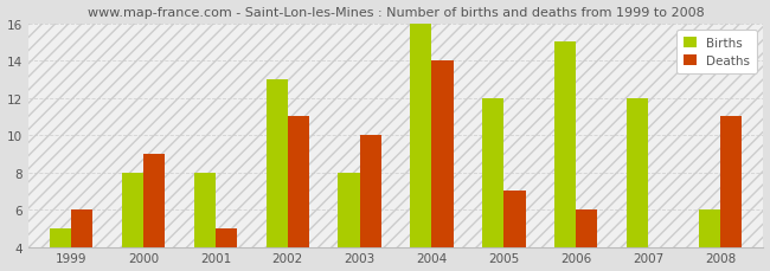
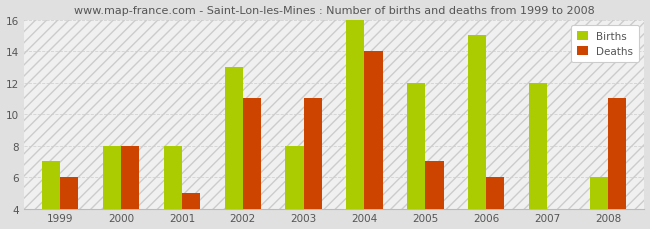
Births/1999: 5 -> 7
Deaths/2000: 9 -> 8
Deaths/2003: 10 -> 11
